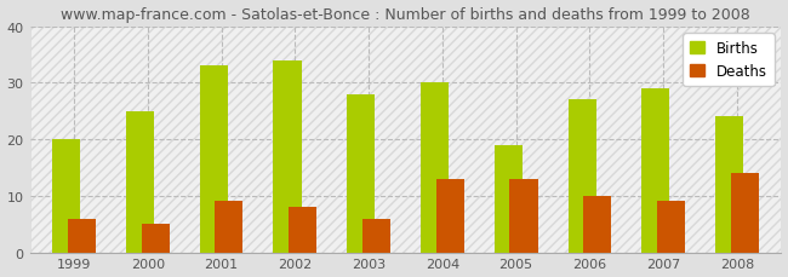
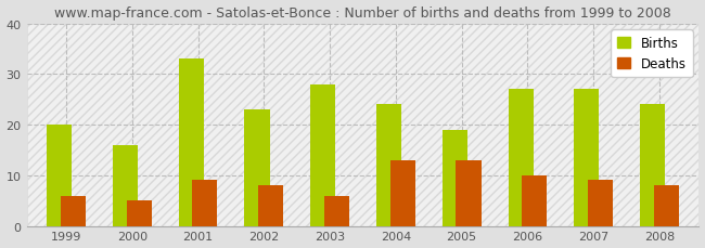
Births/2000: 25 -> 16
Births/2002: 34 -> 23
Births/2004: 30 -> 24
Births/2007: 29 -> 27
Deaths/2008: 14 -> 8
